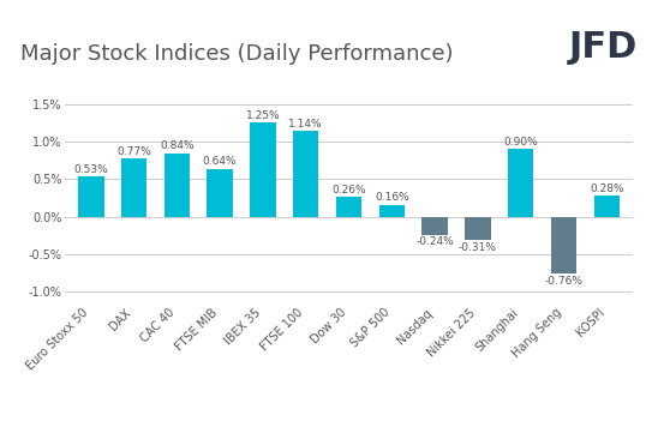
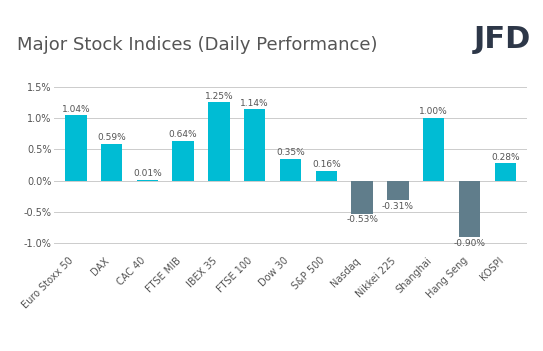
Euro Stoxx 50: 0.53% -> 1.04%
DAX: 0.77% -> 0.59%
CAC 40: 0.84% -> 0.01%
Dow 30: 0.26% -> 0.35%
Nasdaq: -0.24% -> -0.53%
Shanghai: 0.90% -> 1.00%
Hang Seng: -0.76% -> -0.90%
